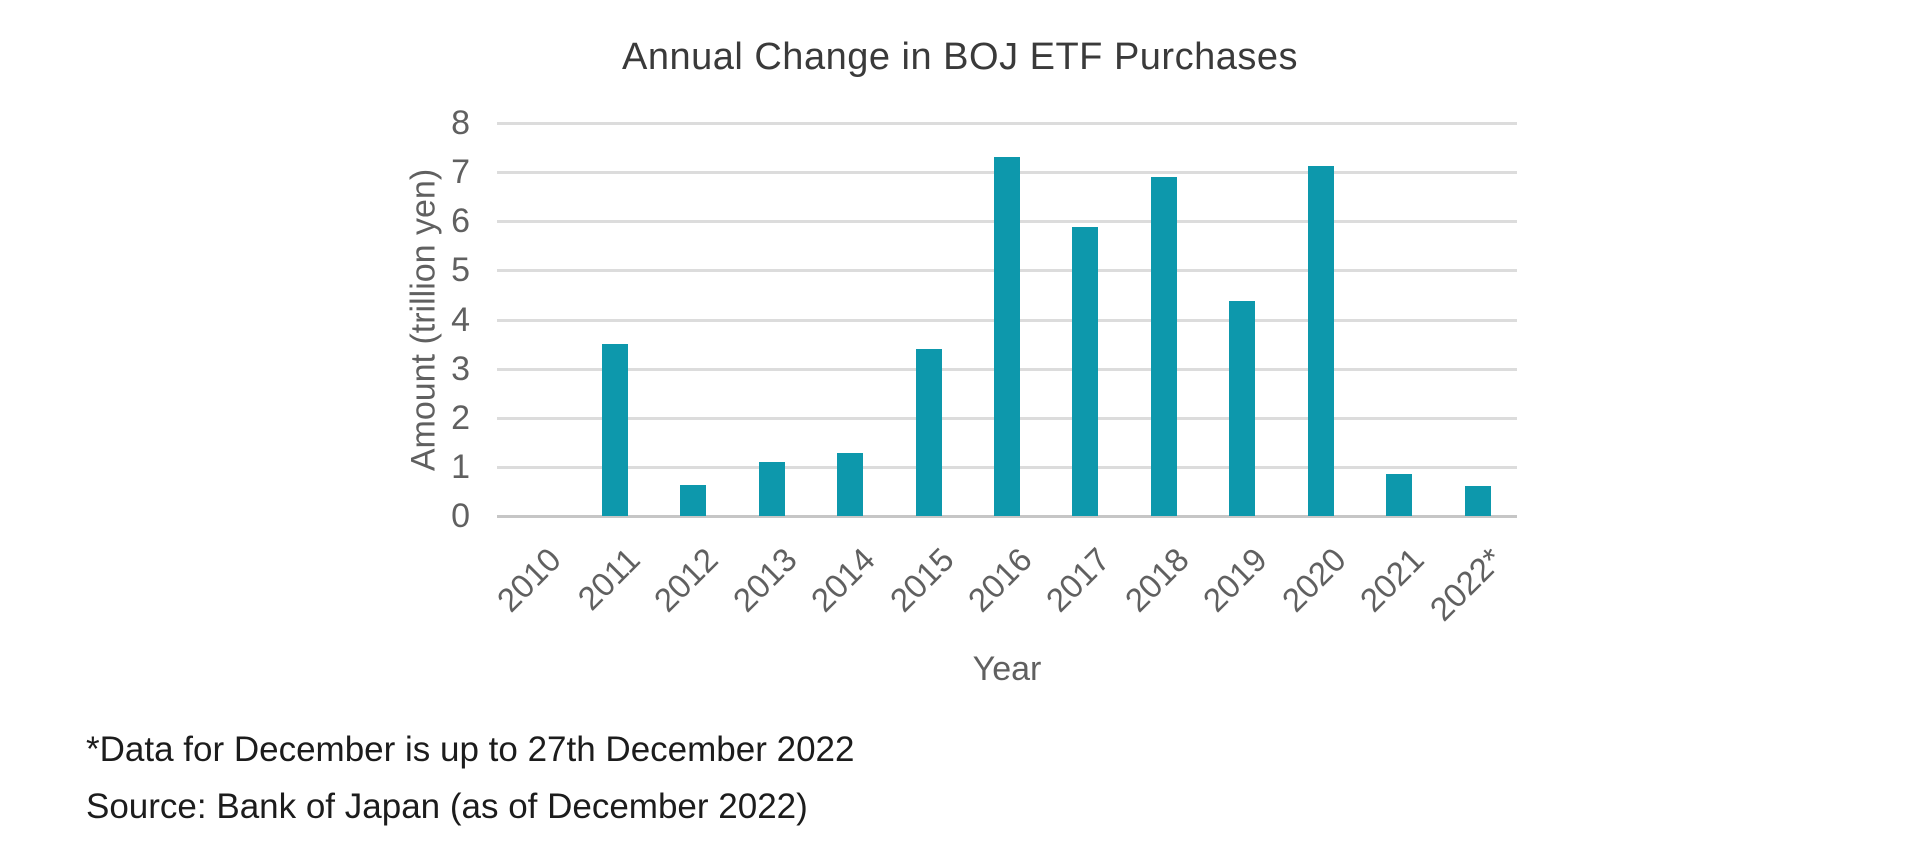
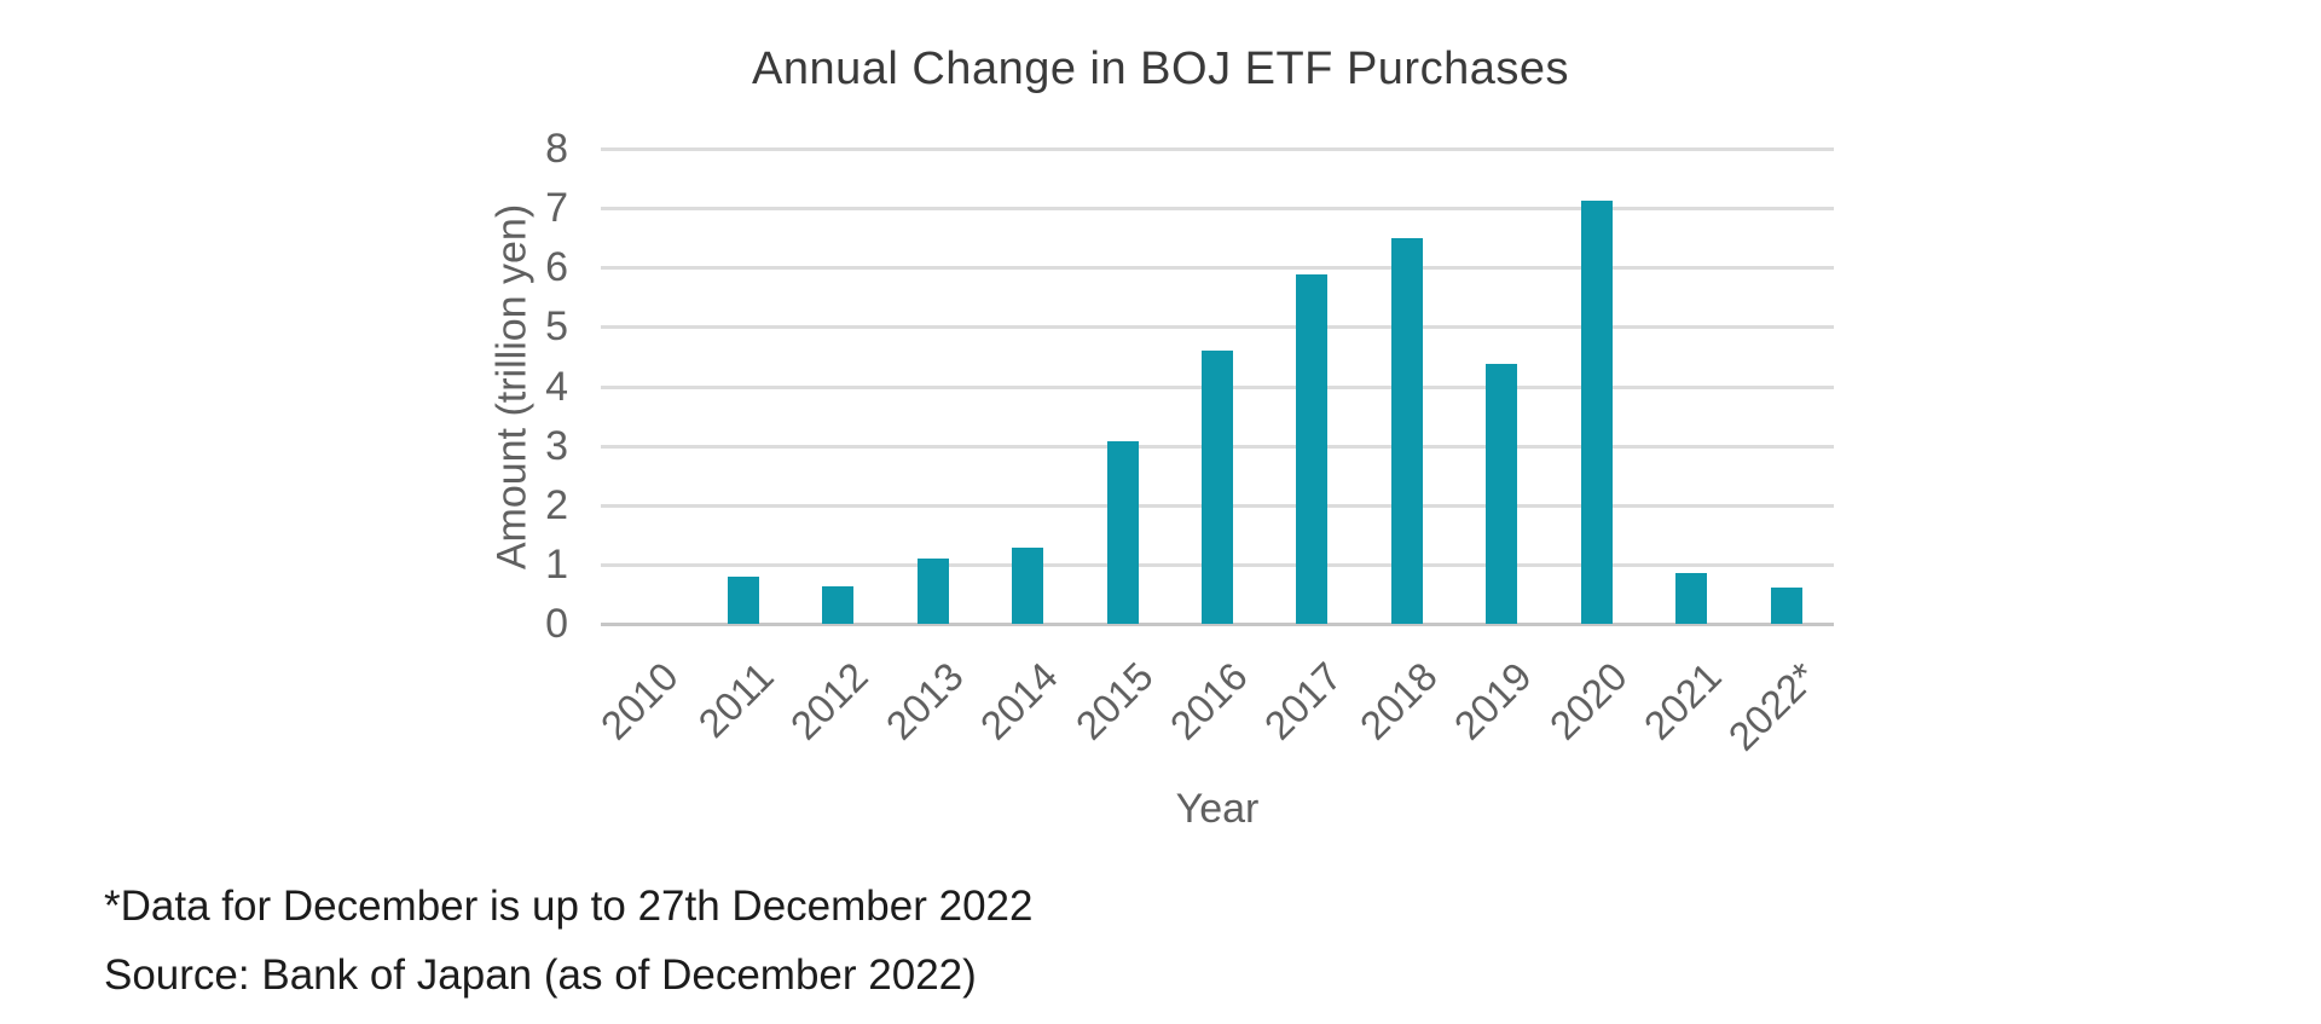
2011: 3.5 -> 0.8
2015: 3.4 -> 3.1
2016: 7.3 -> 4.6
2018: 6.9 -> 6.5
